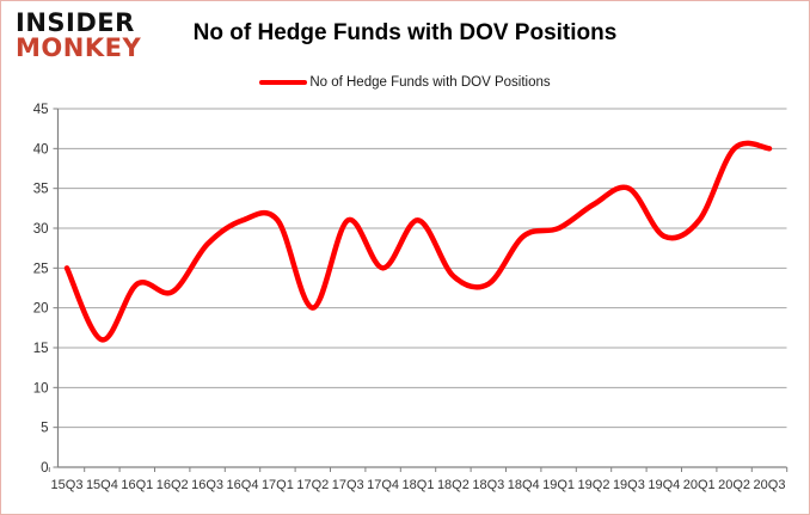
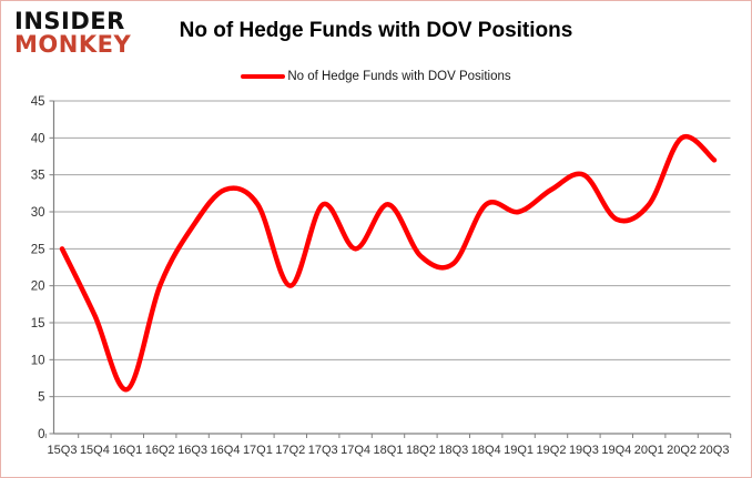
16Q1: 23 -> 6
16Q2: 22 -> 20
16Q4: 31 -> 33
18Q4: 29 -> 31
20Q3: 40 -> 37
